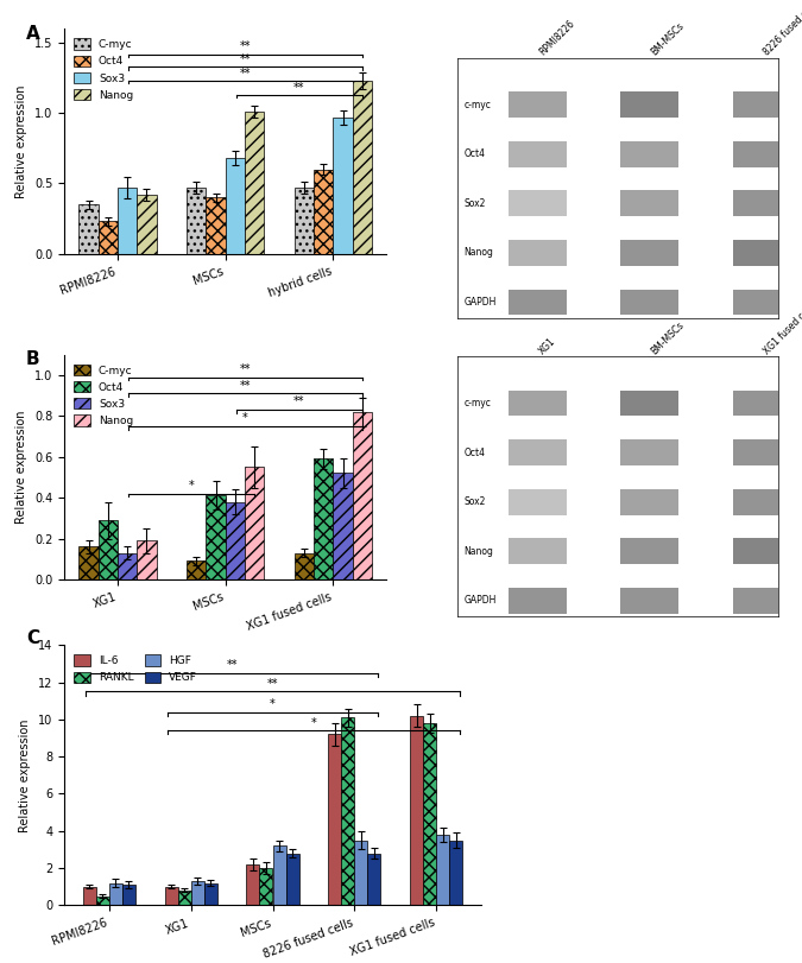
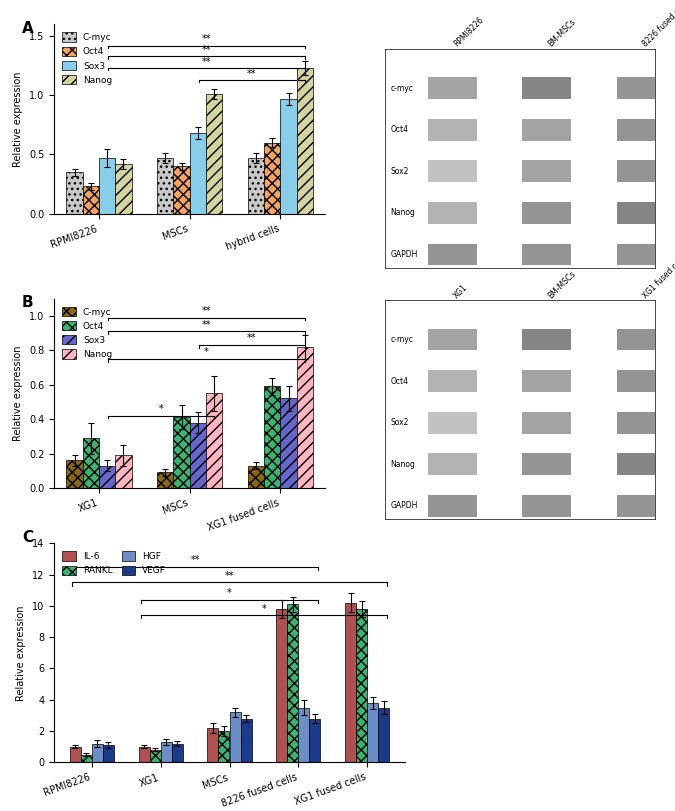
IL-6/8226 fused cells: 9.2 -> 9.8
